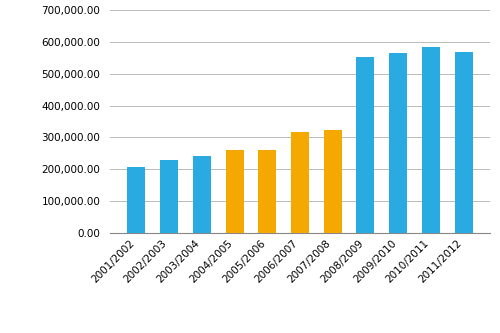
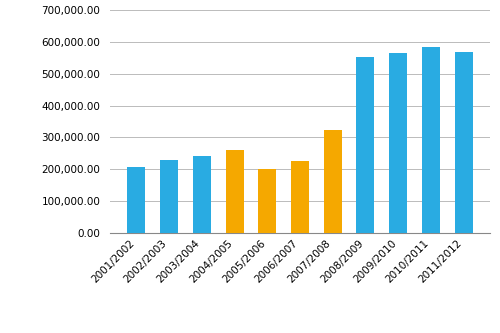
2005/2006: 260,000 -> 200,000
2006/2007: 317,000 -> 225,000
